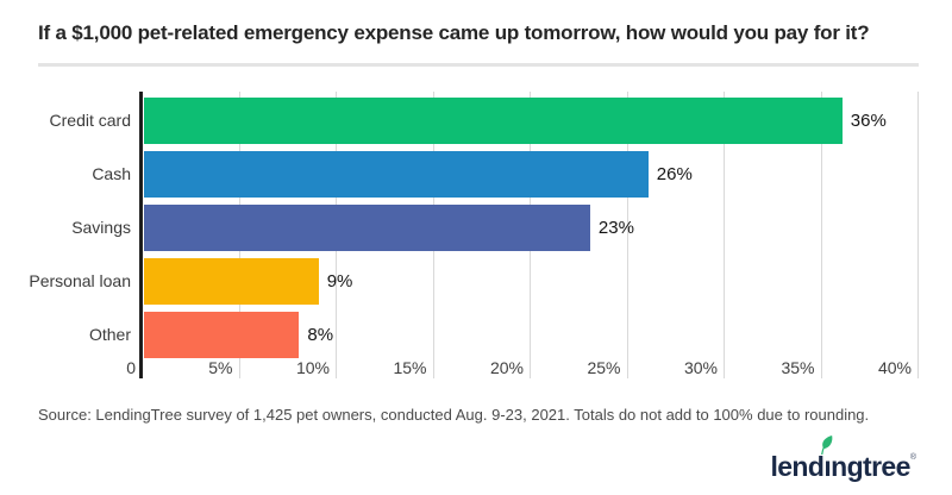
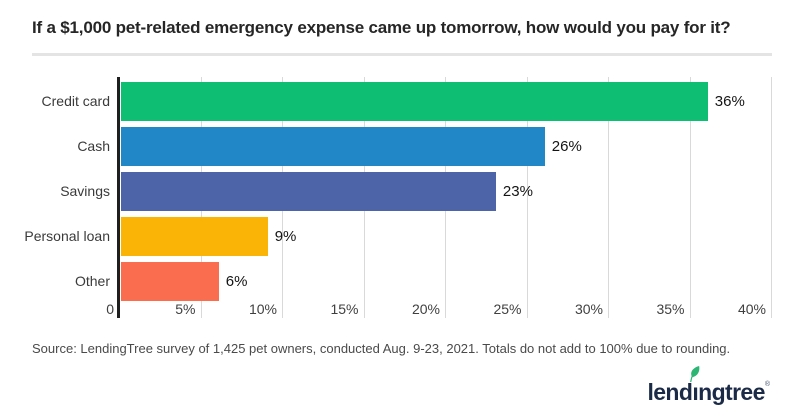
Other: 8% -> 6%
